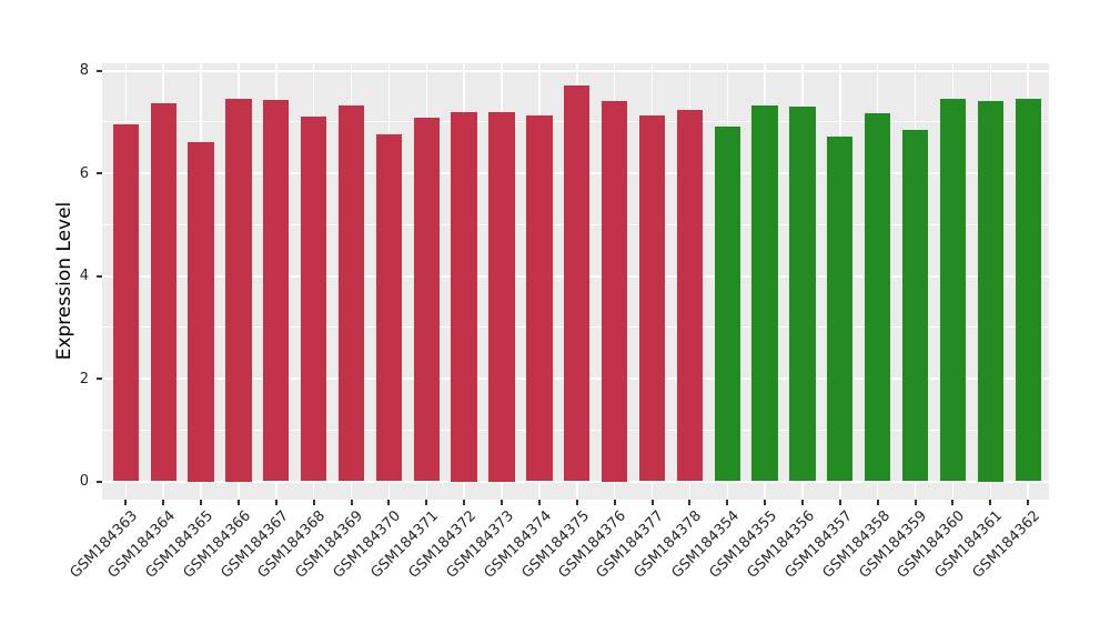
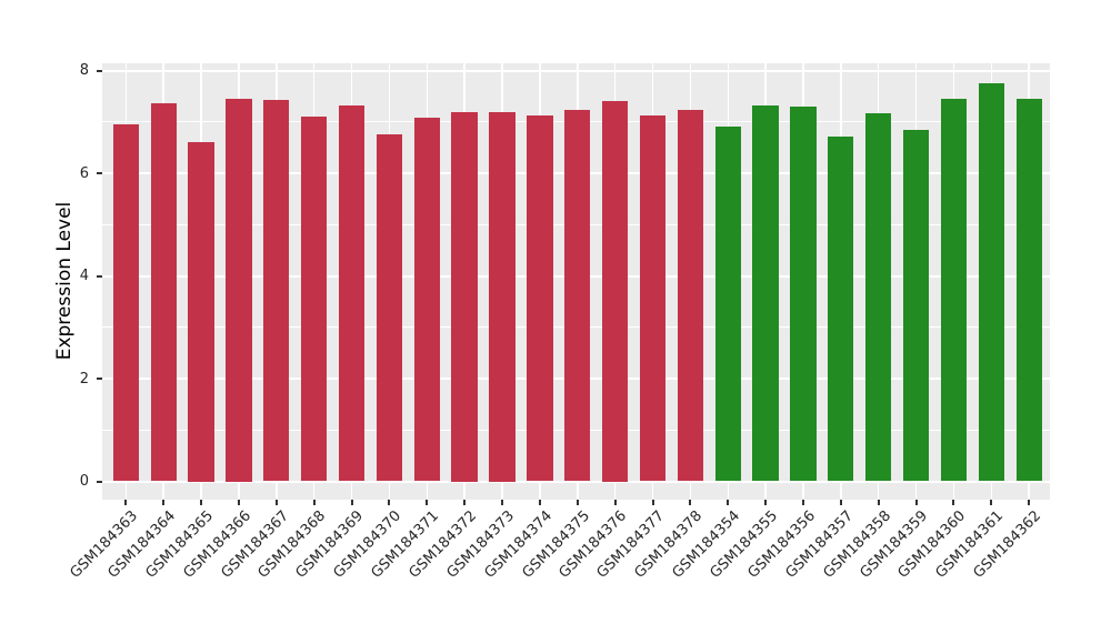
GSM184375: 7.7 -> 7.2
GSM184361: 7.4 -> 7.8
